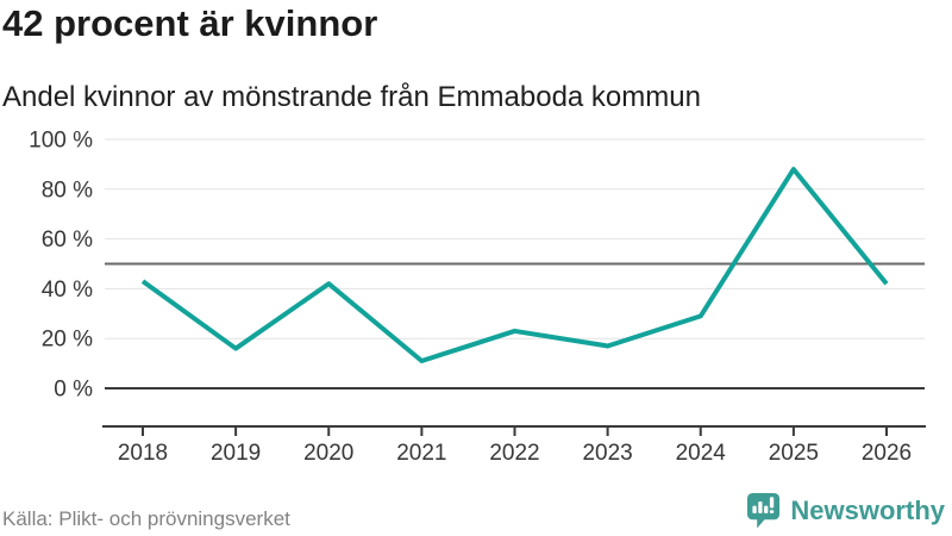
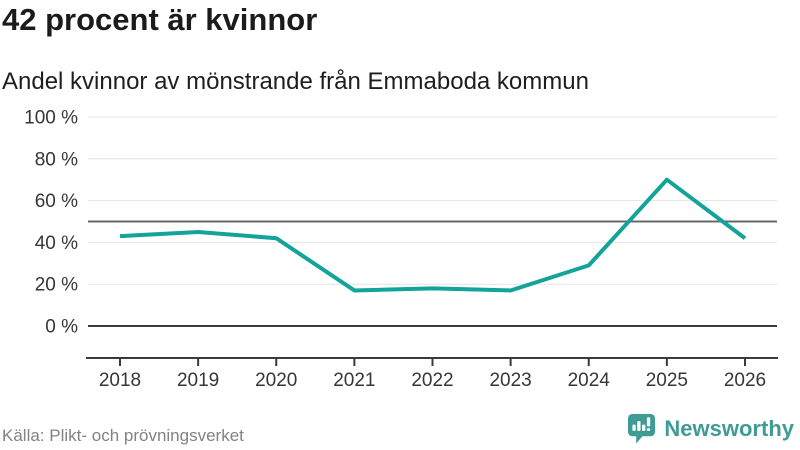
2019: 16% -> 45%
2021: 11% -> 17%
2022: 23% -> 18%
2025: 88% -> 70%
